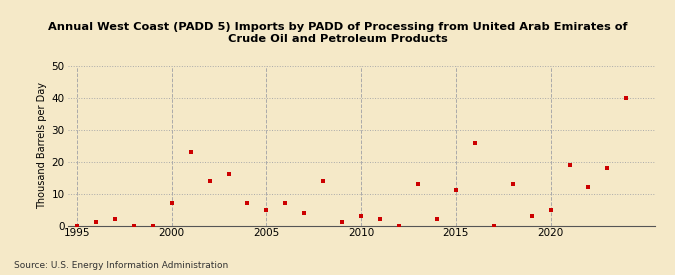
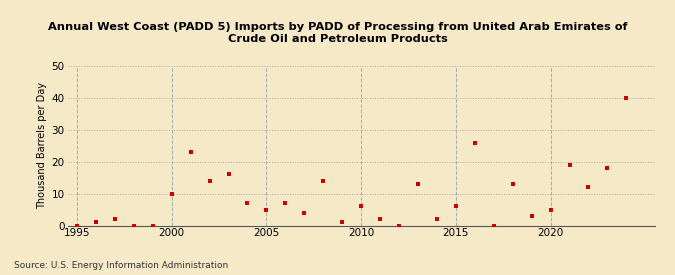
2000: 7 -> 10
2010: 3 -> 6
2015: 11 -> 6
